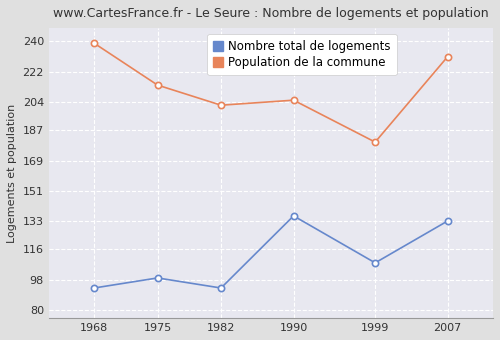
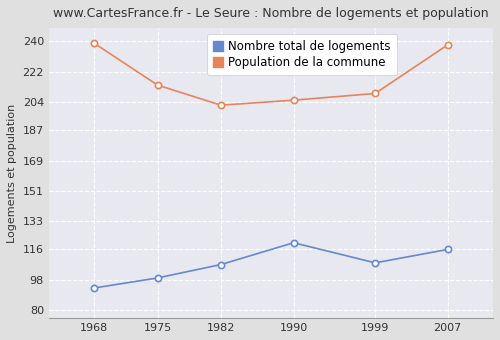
Nombre total de logements/1982: 93 -> 107
Nombre total de logements/1990: 136 -> 120
Population de la commune/1999: 180 -> 209
Nombre total de logements/2007: 133 -> 116
Population de la commune/2007: 231 -> 238
